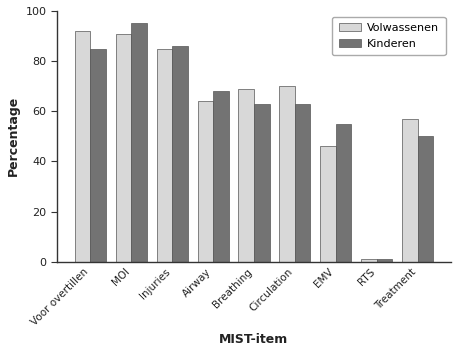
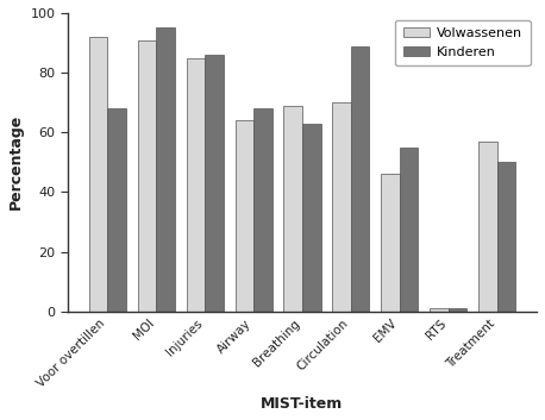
Kinderen/Voor overtillen: 85 -> 68
Kinderen/Circulation: 63 -> 89
